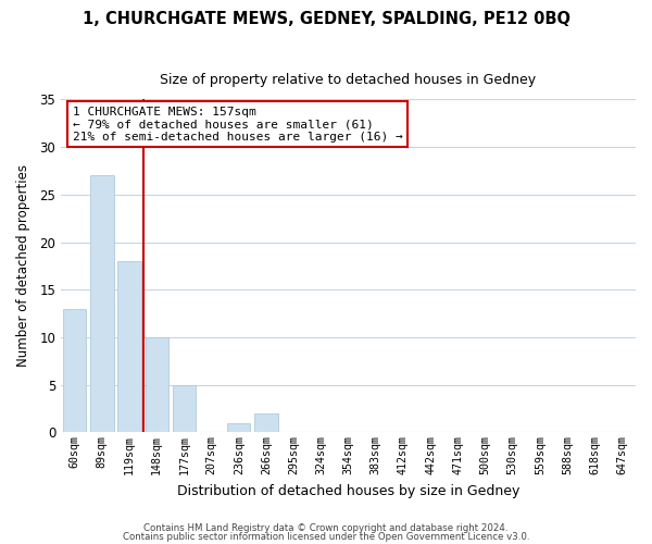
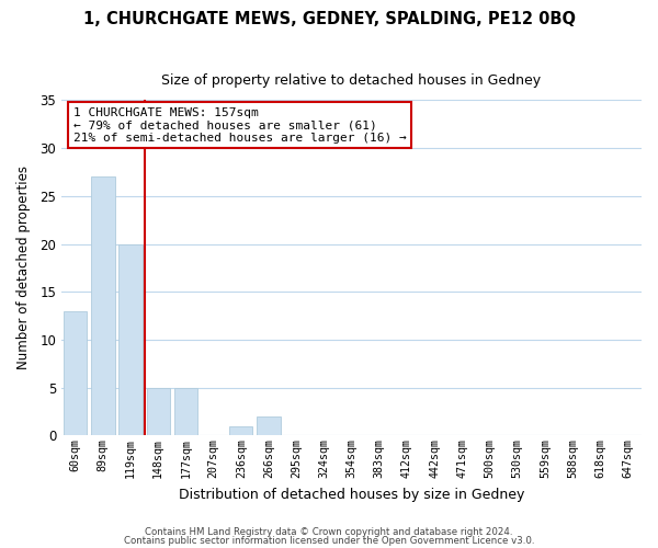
119sqm: 18 -> 20
148sqm: 10 -> 5
